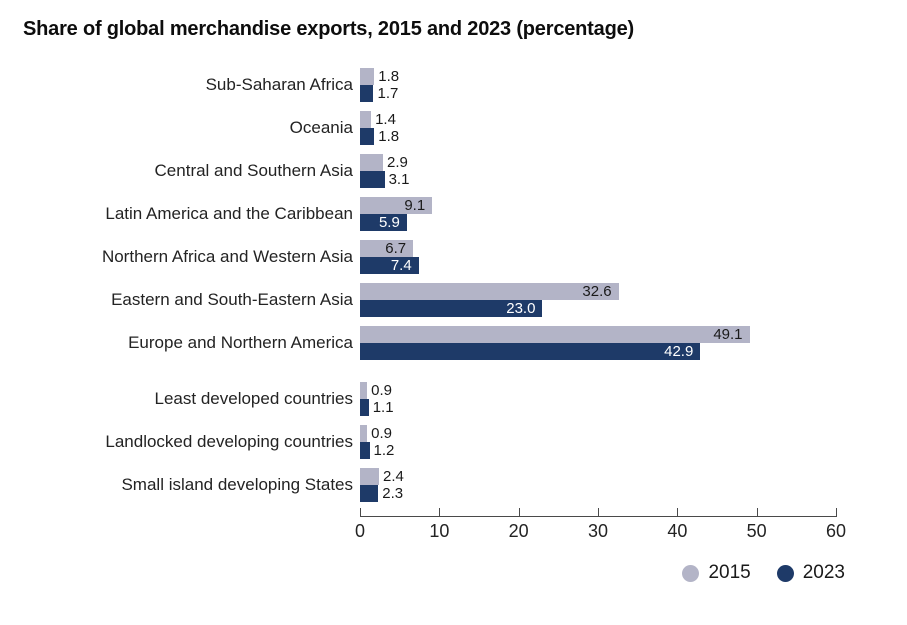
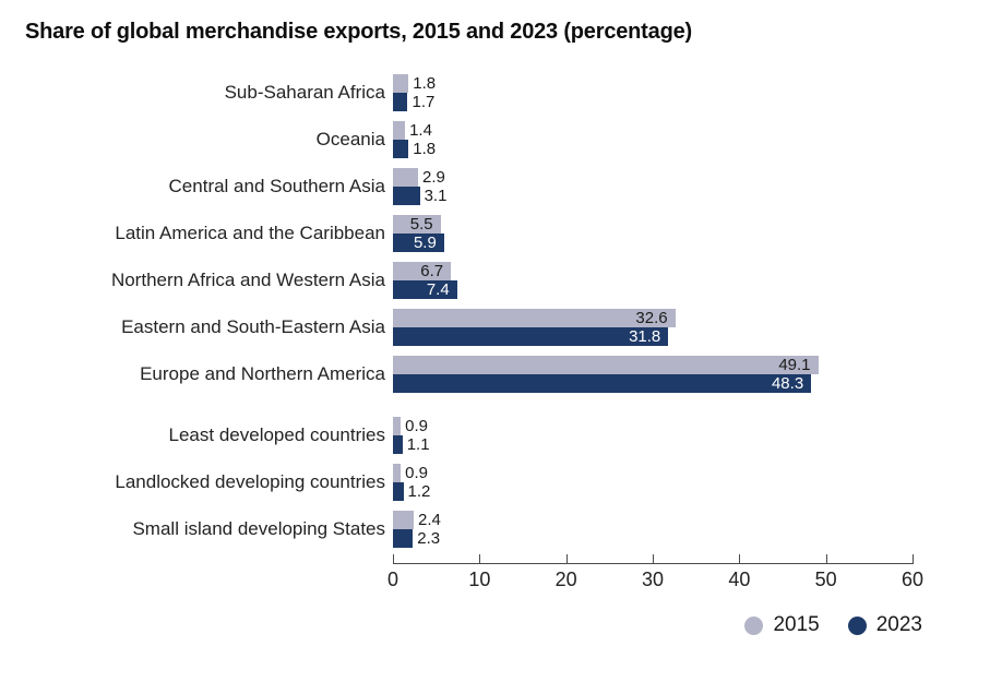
2015/Latin America and the Caribbean: 9.1 -> 5.5
2023/Eastern and South-Eastern Asia: 23.0 -> 31.8
2023/Europe and Northern America: 42.9 -> 48.3
